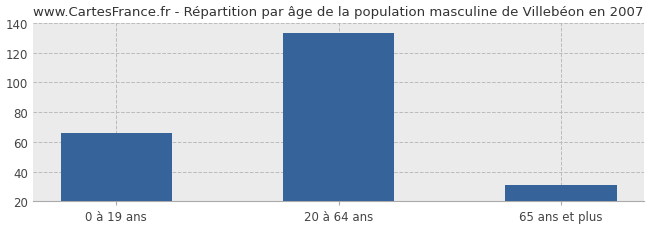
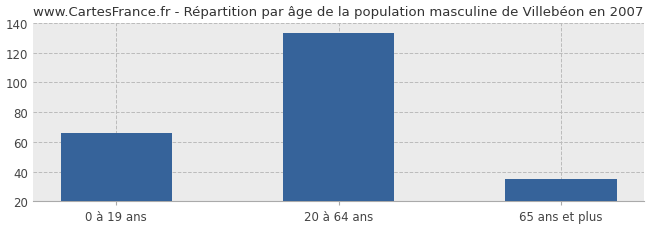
65 ans et plus: 31 -> 35
